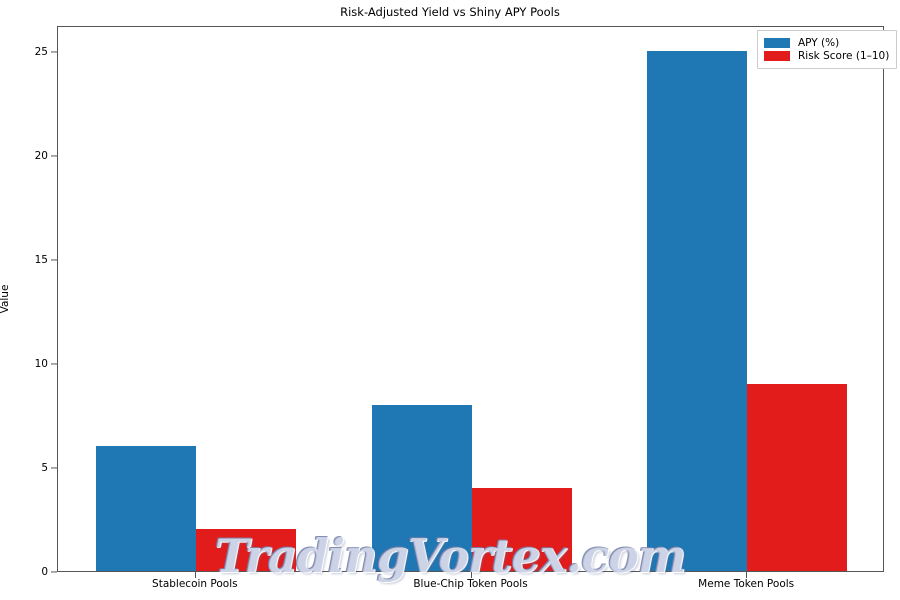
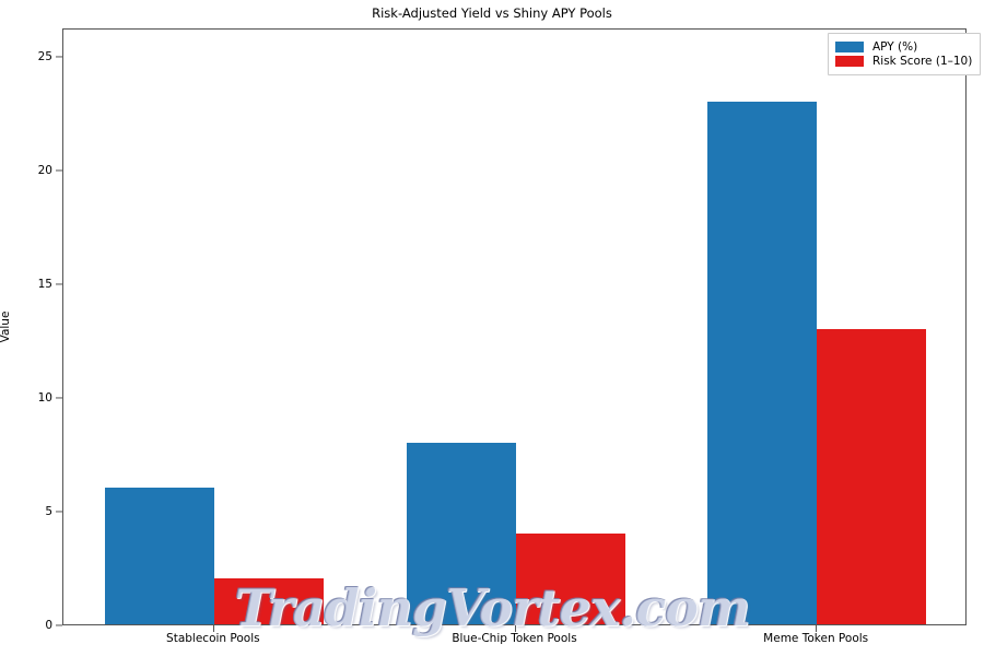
APY (%)/Meme Token Pools: 25 -> 23
Risk Score (1–10)/Meme Token Pools: 9 -> 13
